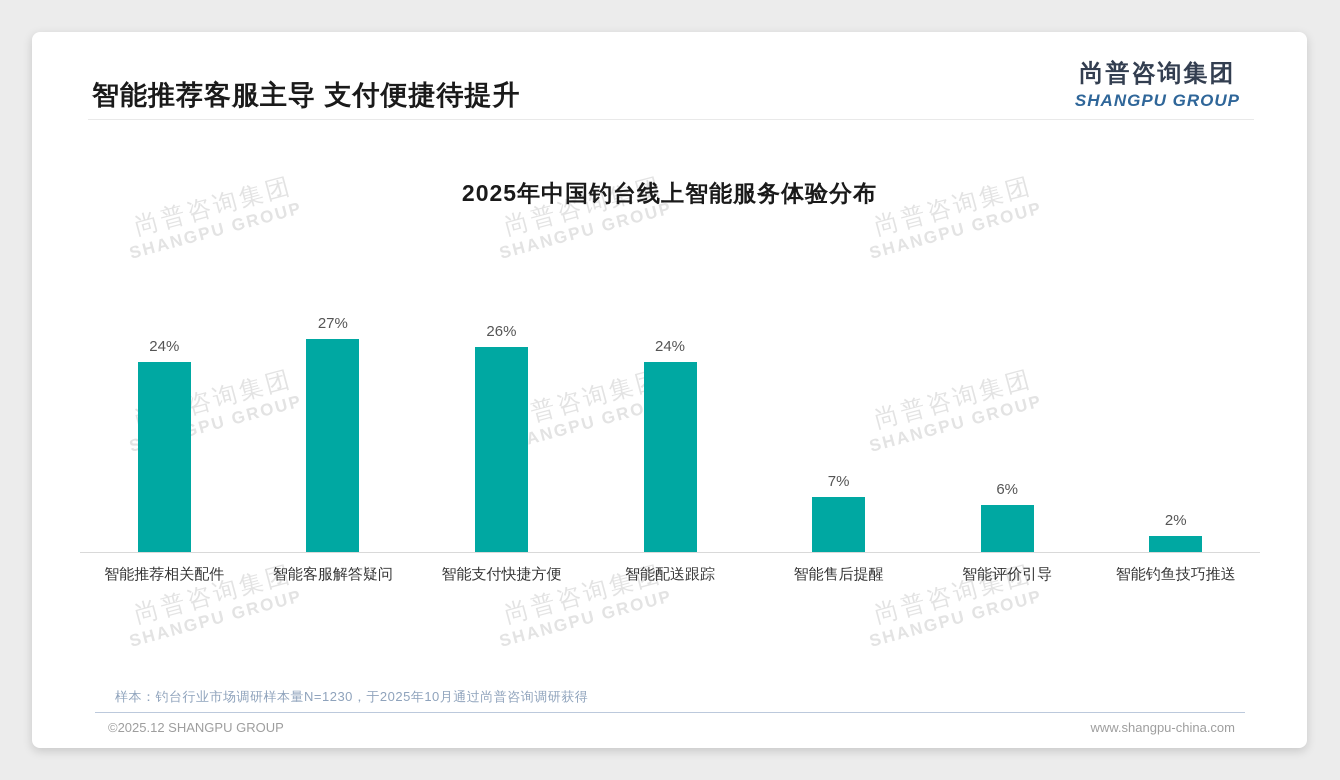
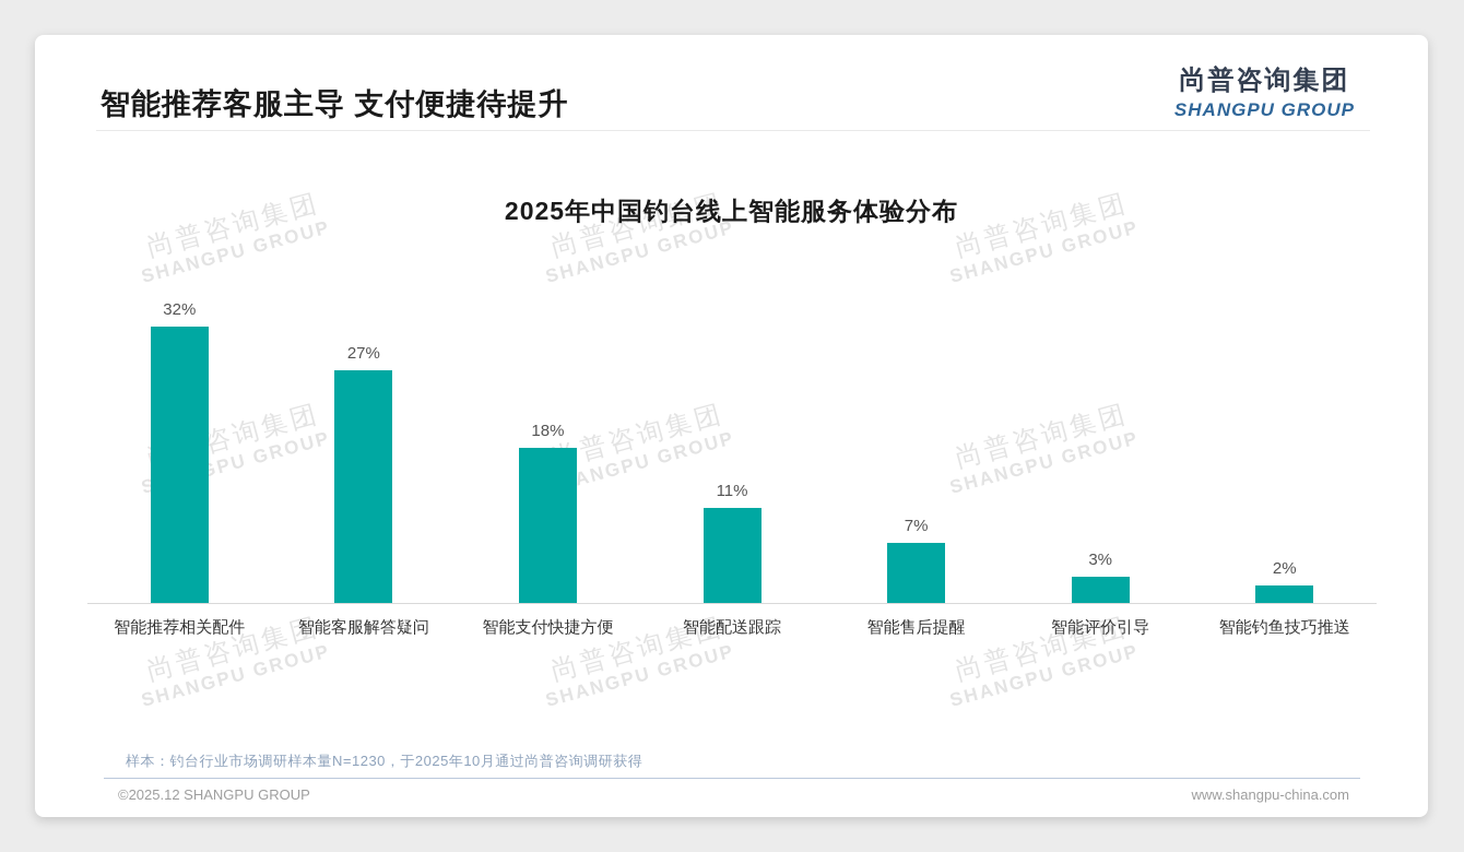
智能推荐相关配件: 24% -> 32%
智能支付快捷方便: 26% -> 18%
智能配送跟踪: 24% -> 11%
智能评价引导: 6% -> 3%
